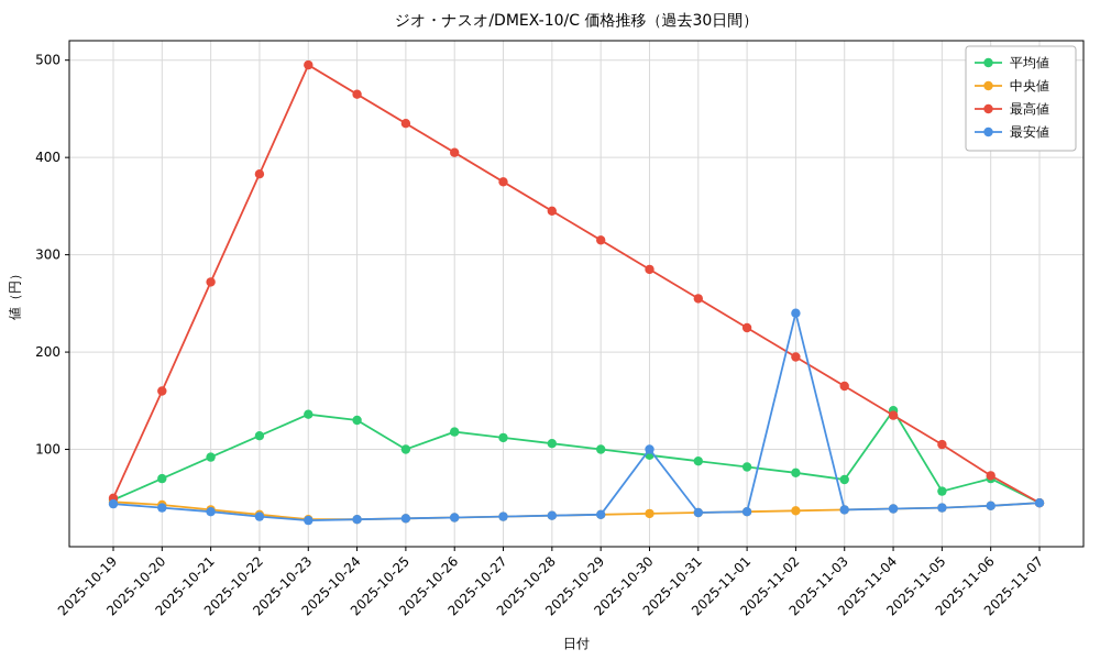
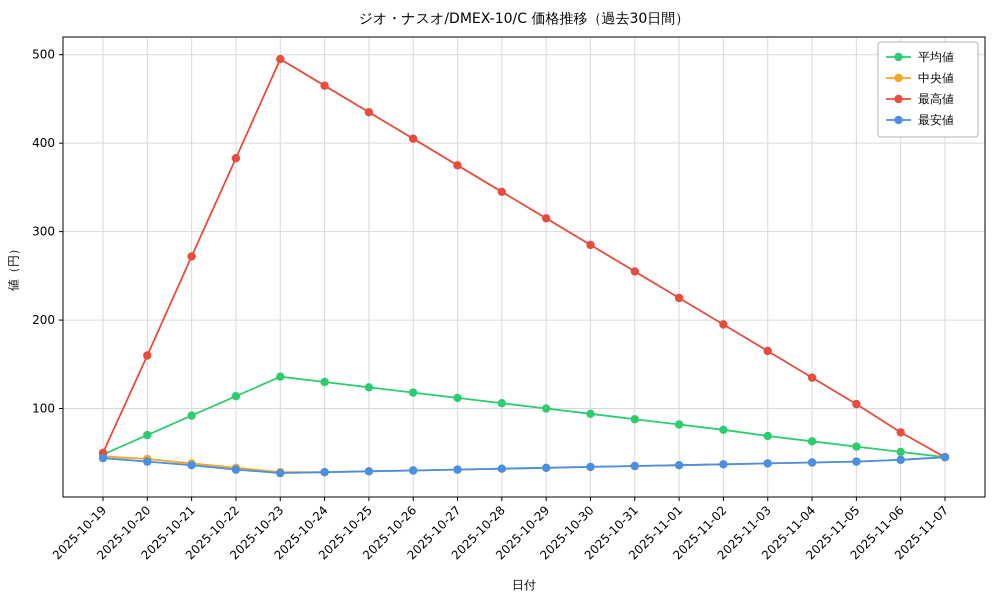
平均値/2025-10-25: 100 -> 120
最安値/2025-10-30: 100 -> 30
最安値/2025-11-02: 240 -> 40
平均値/2025-11-04: 140 -> 60
平均値/2025-11-06: 70 -> 50
